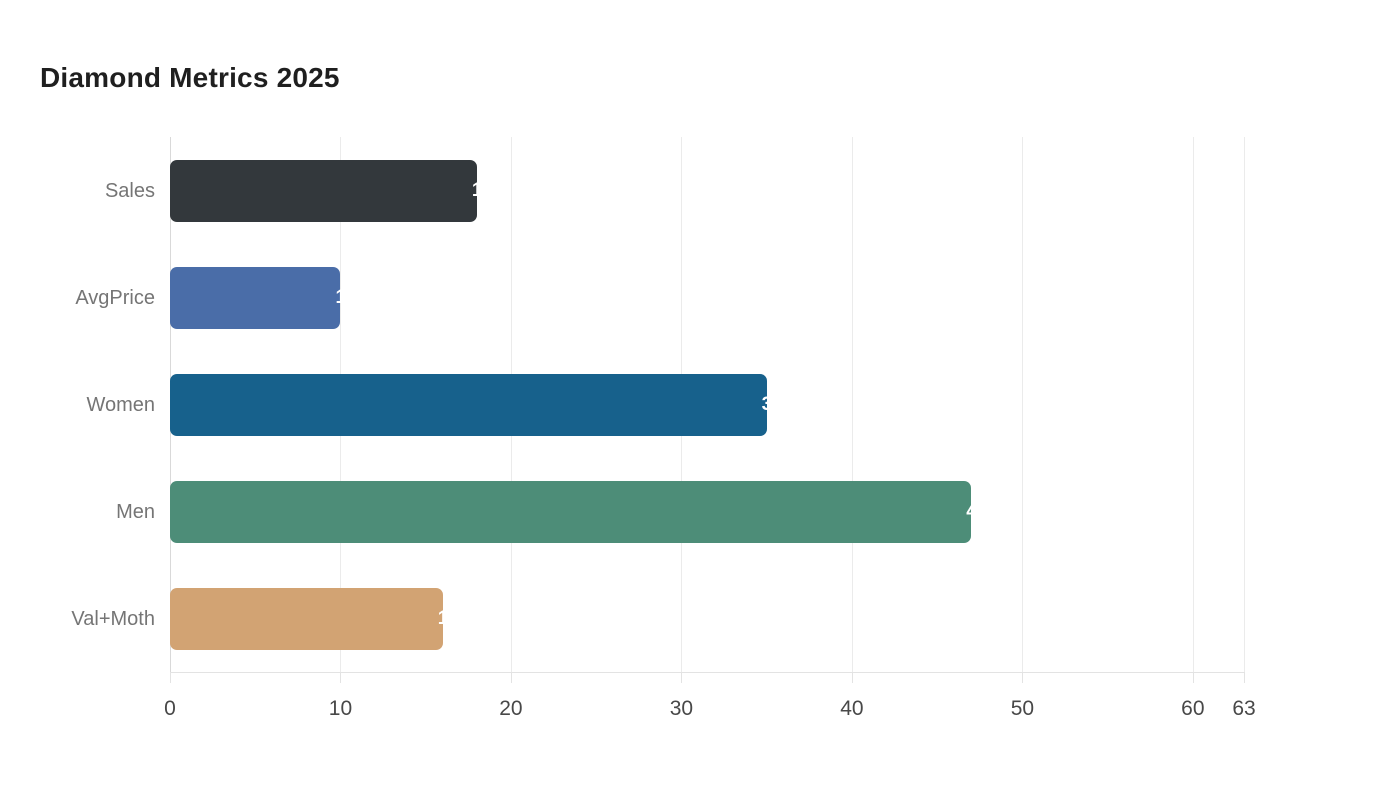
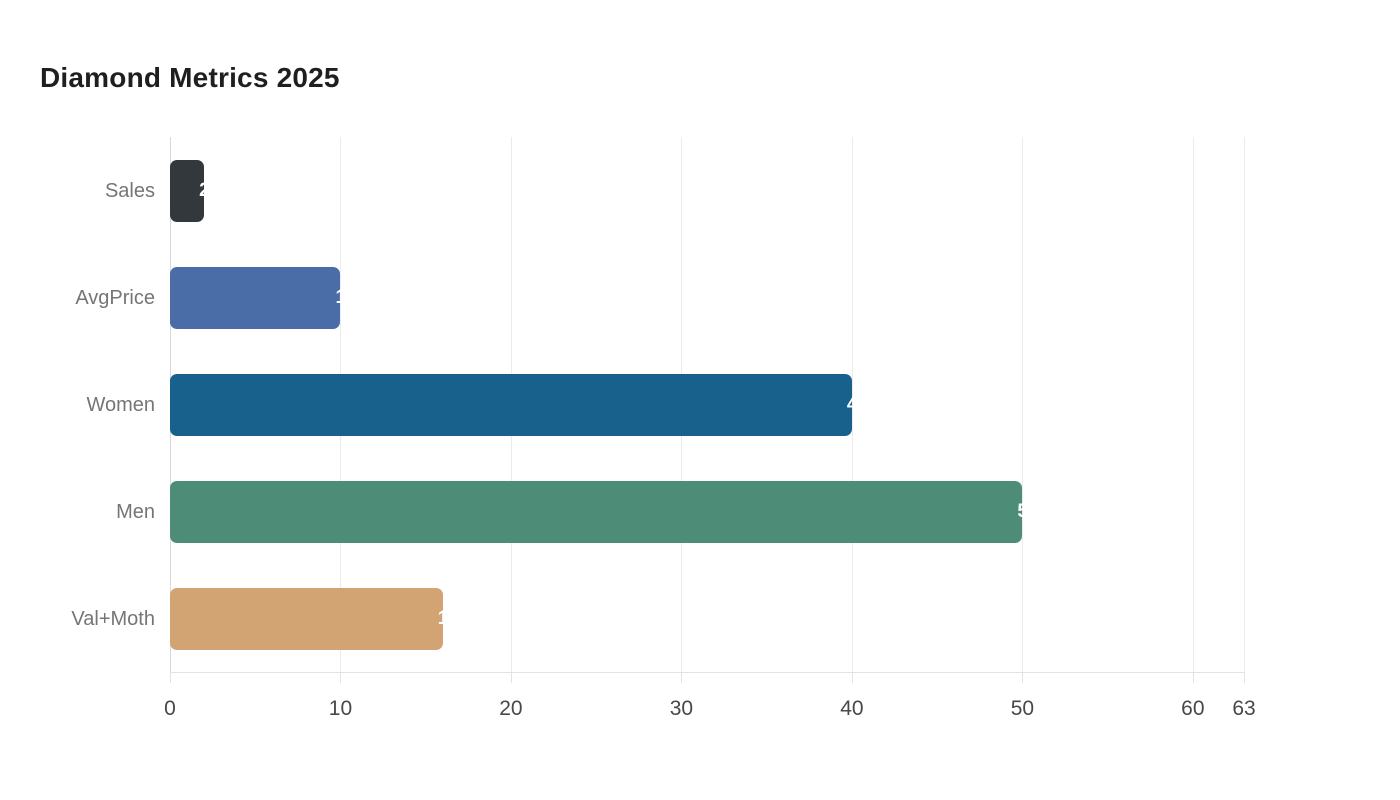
Sales: 18 -> 2
Women: 35 -> 40
Men: 47 -> 50
